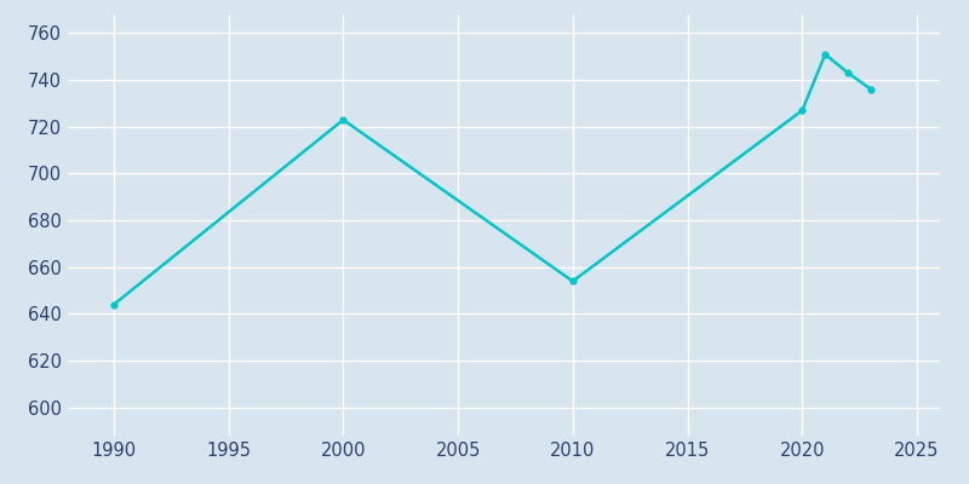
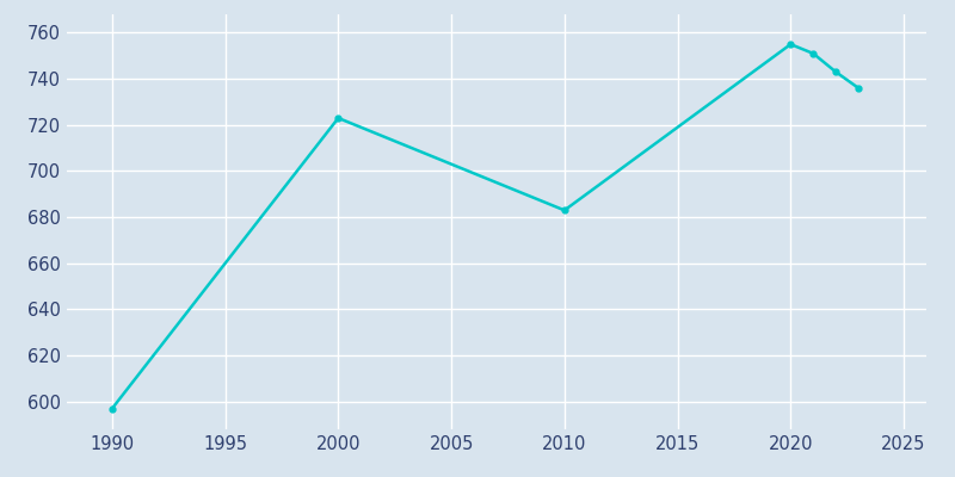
1990: 644 -> 597
2010: 654 -> 683
2020: 727 -> 755
